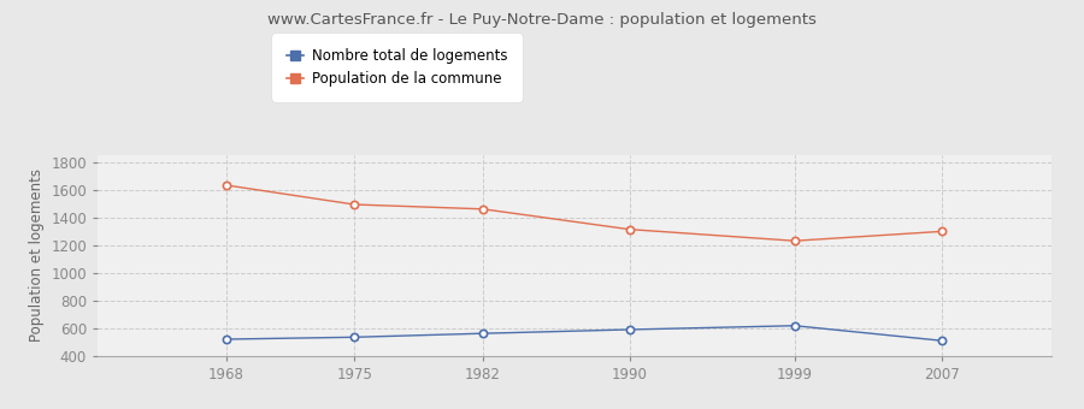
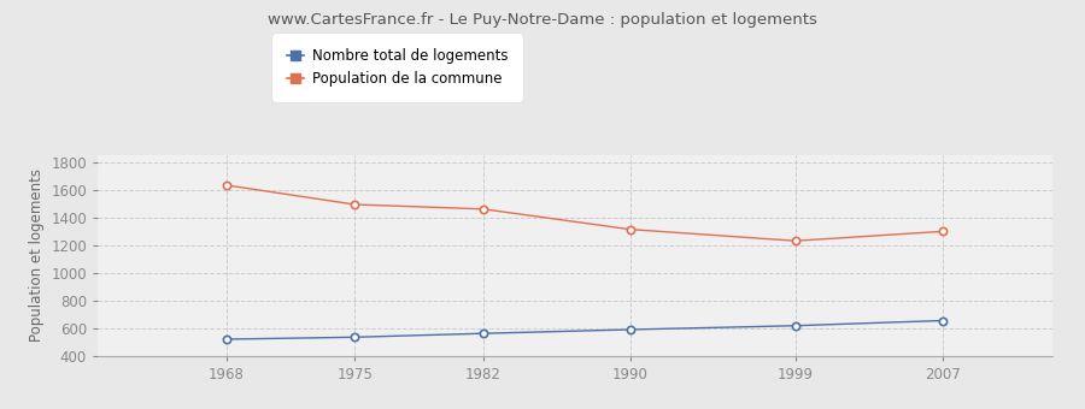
Nombre total de logements/2007: 510 -> 660
